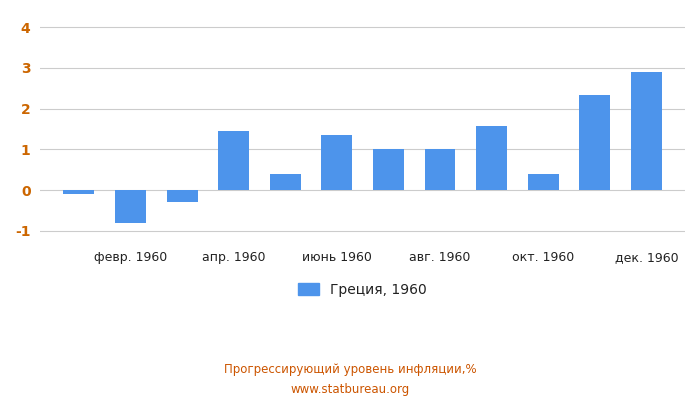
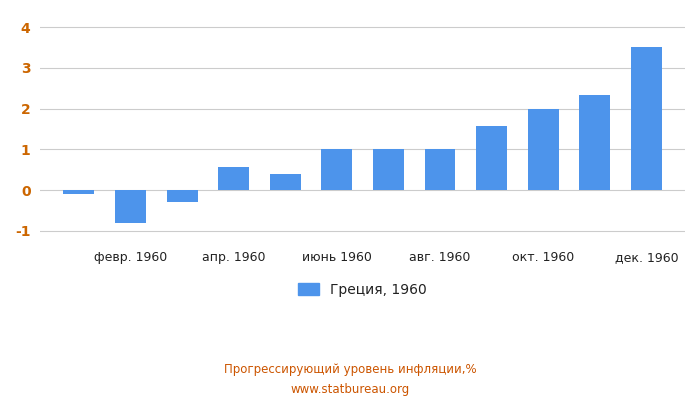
апр. 1960: 1.45 -> 0.57
июнь 1960: 1.35 -> 1.00
окт. 1960: 0.40 -> 1.98
дек. 1960: 2.90 -> 3.52
